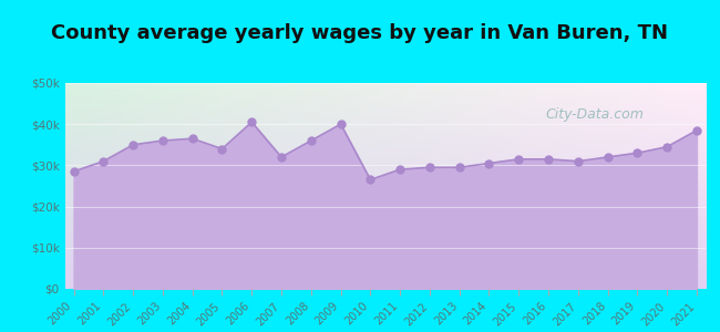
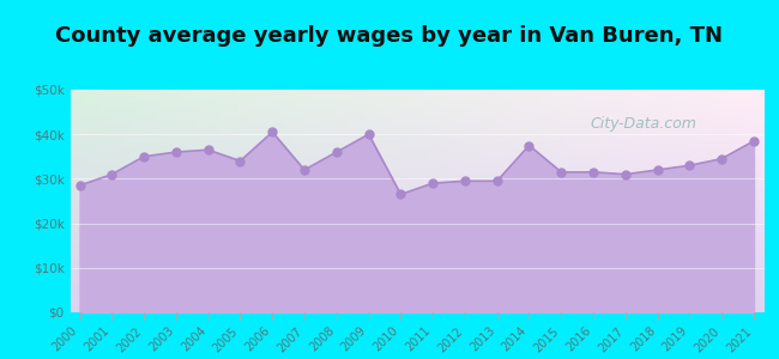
2014: $30.5k -> $37.5k
